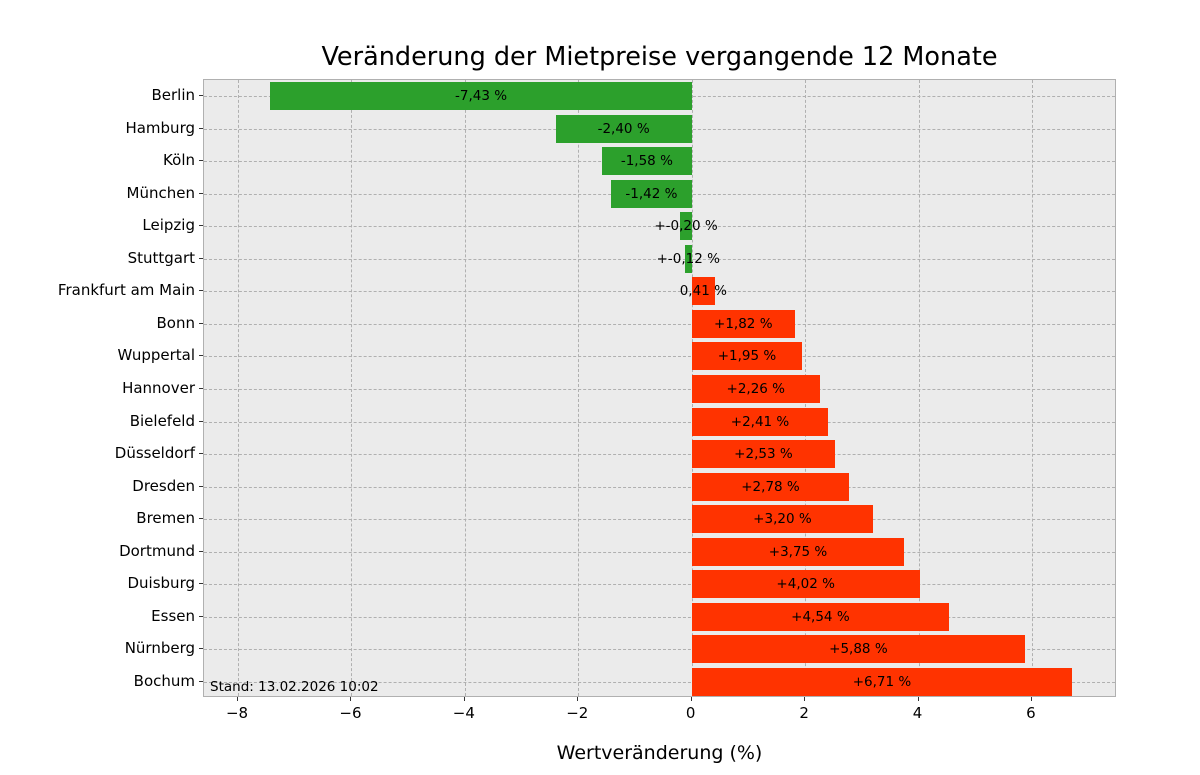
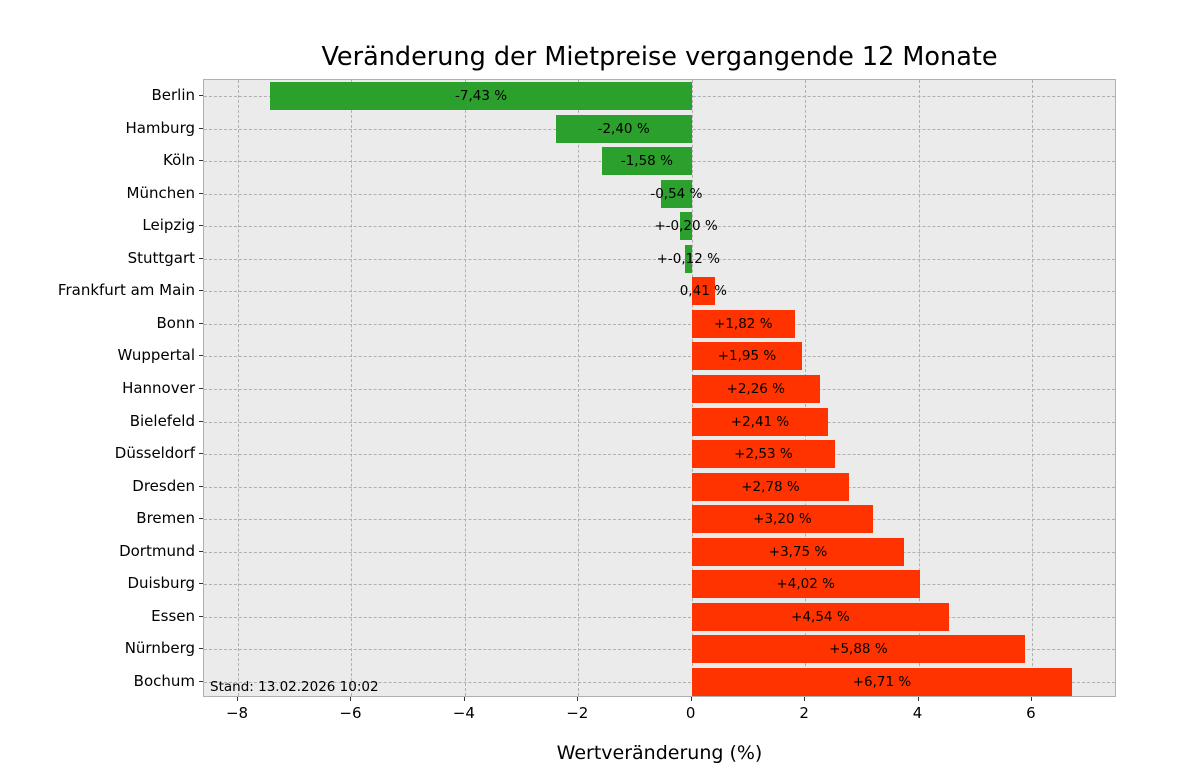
München: -1,42 -> -0,54
